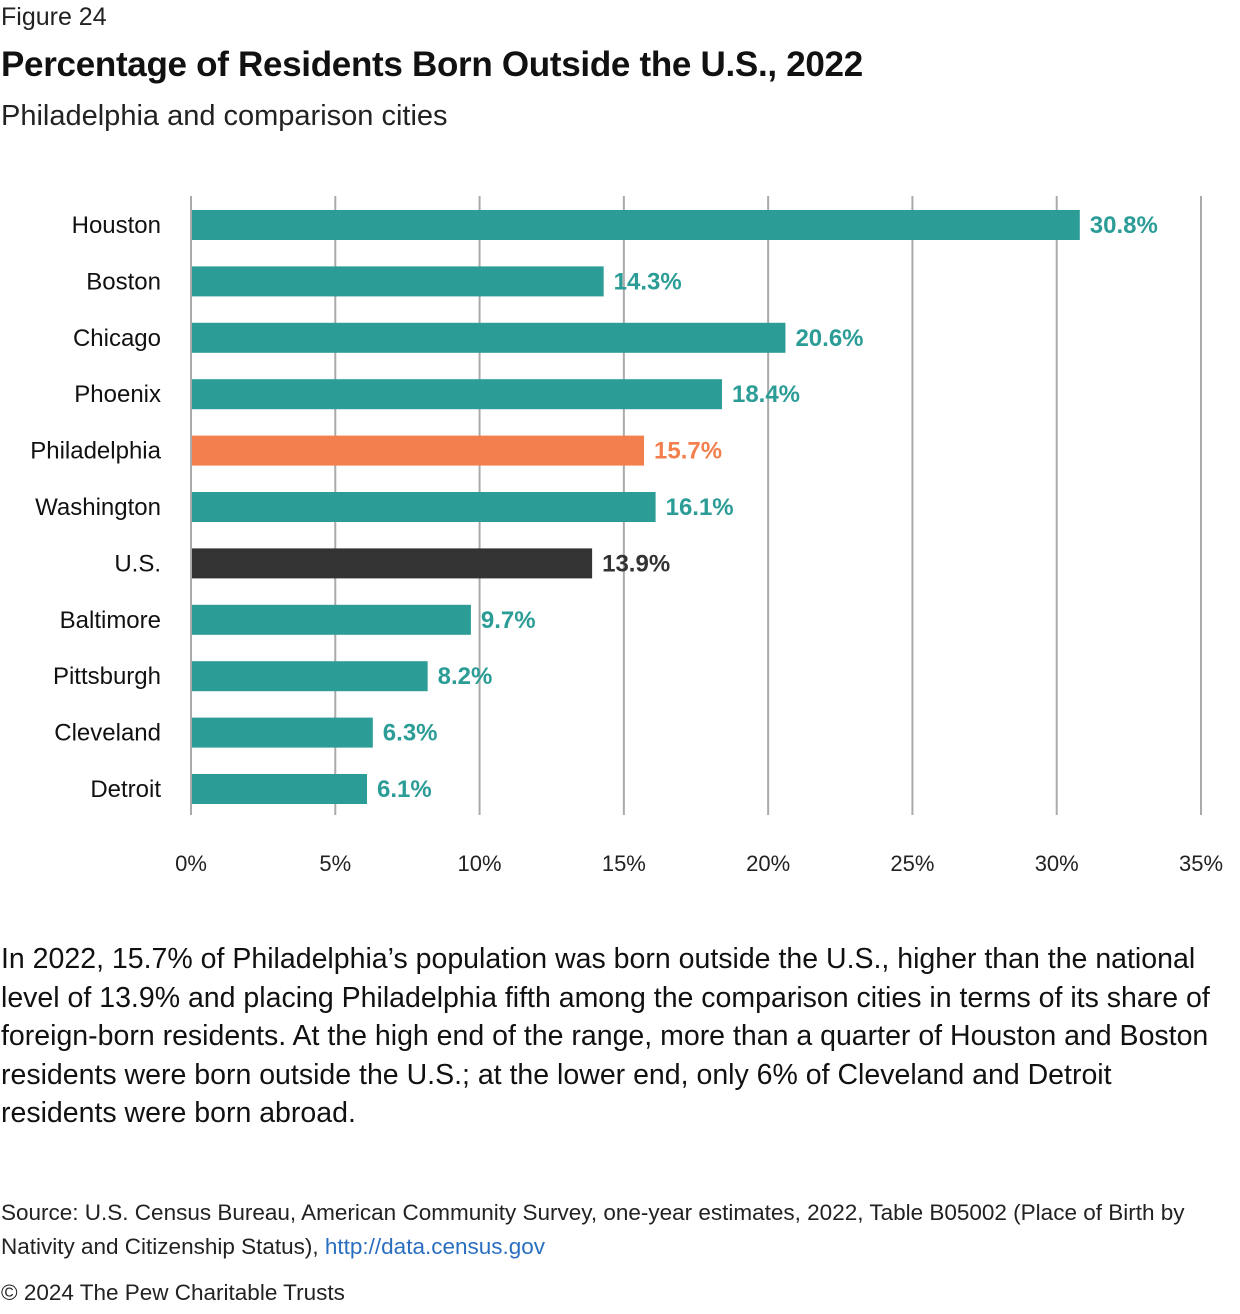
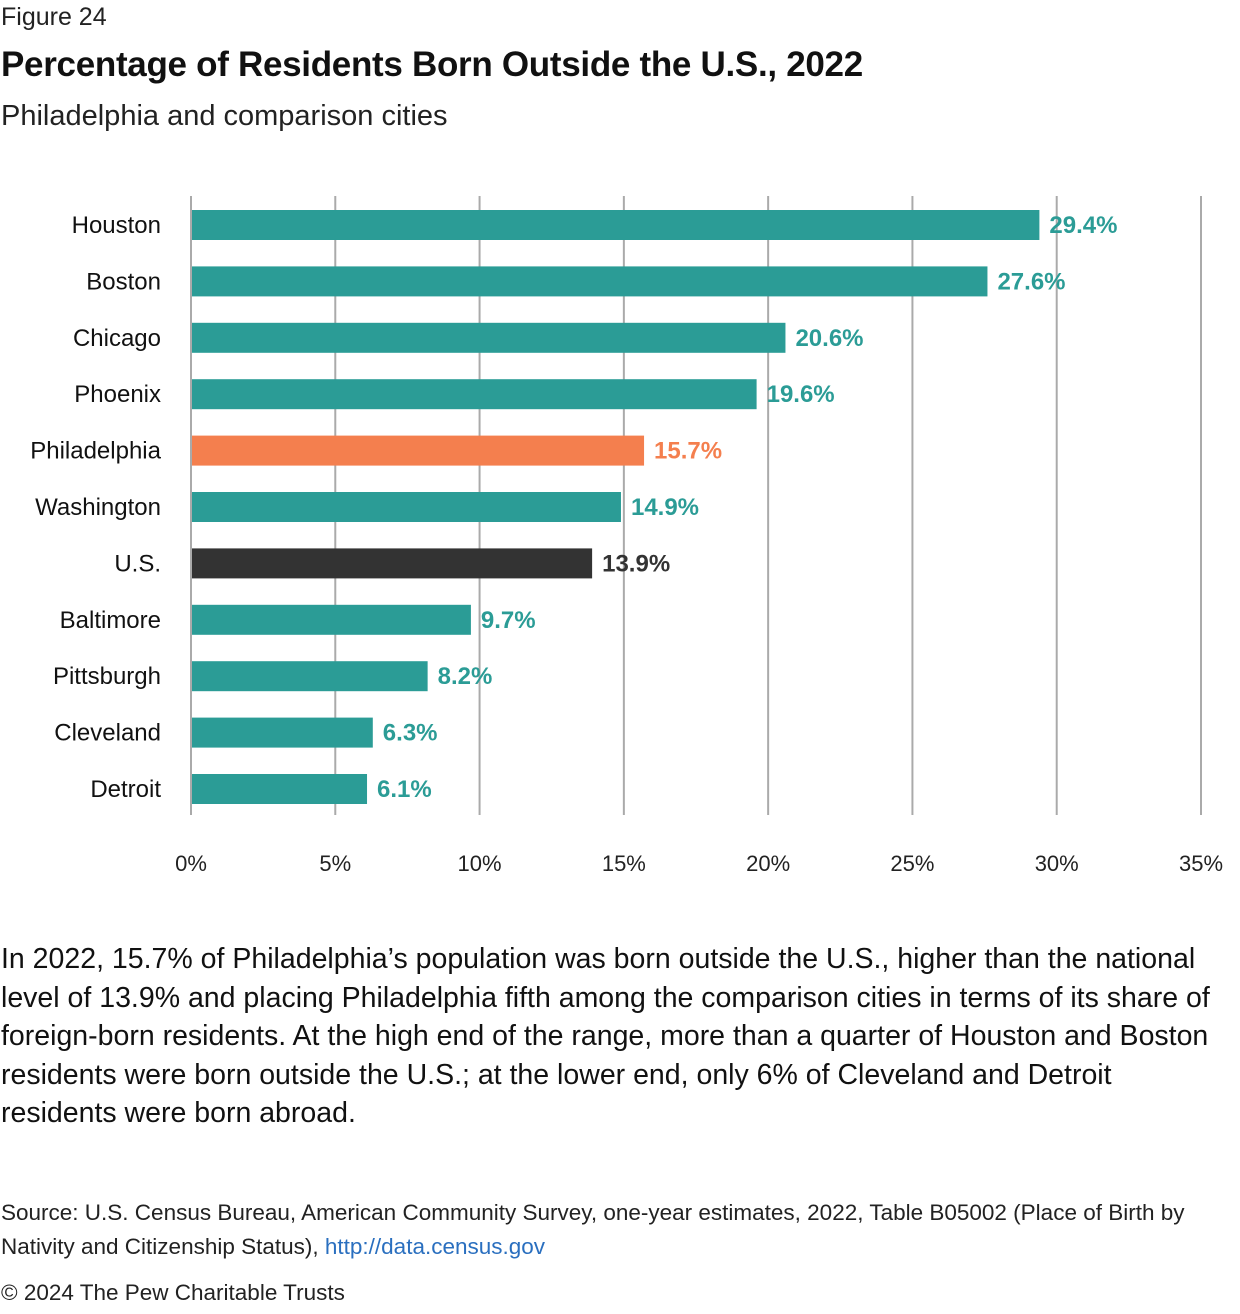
Houston: 30.8% -> 29.4%
Boston: 14.3% -> 27.6%
Phoenix: 18.4% -> 19.6%
Washington: 16.1% -> 14.9%
